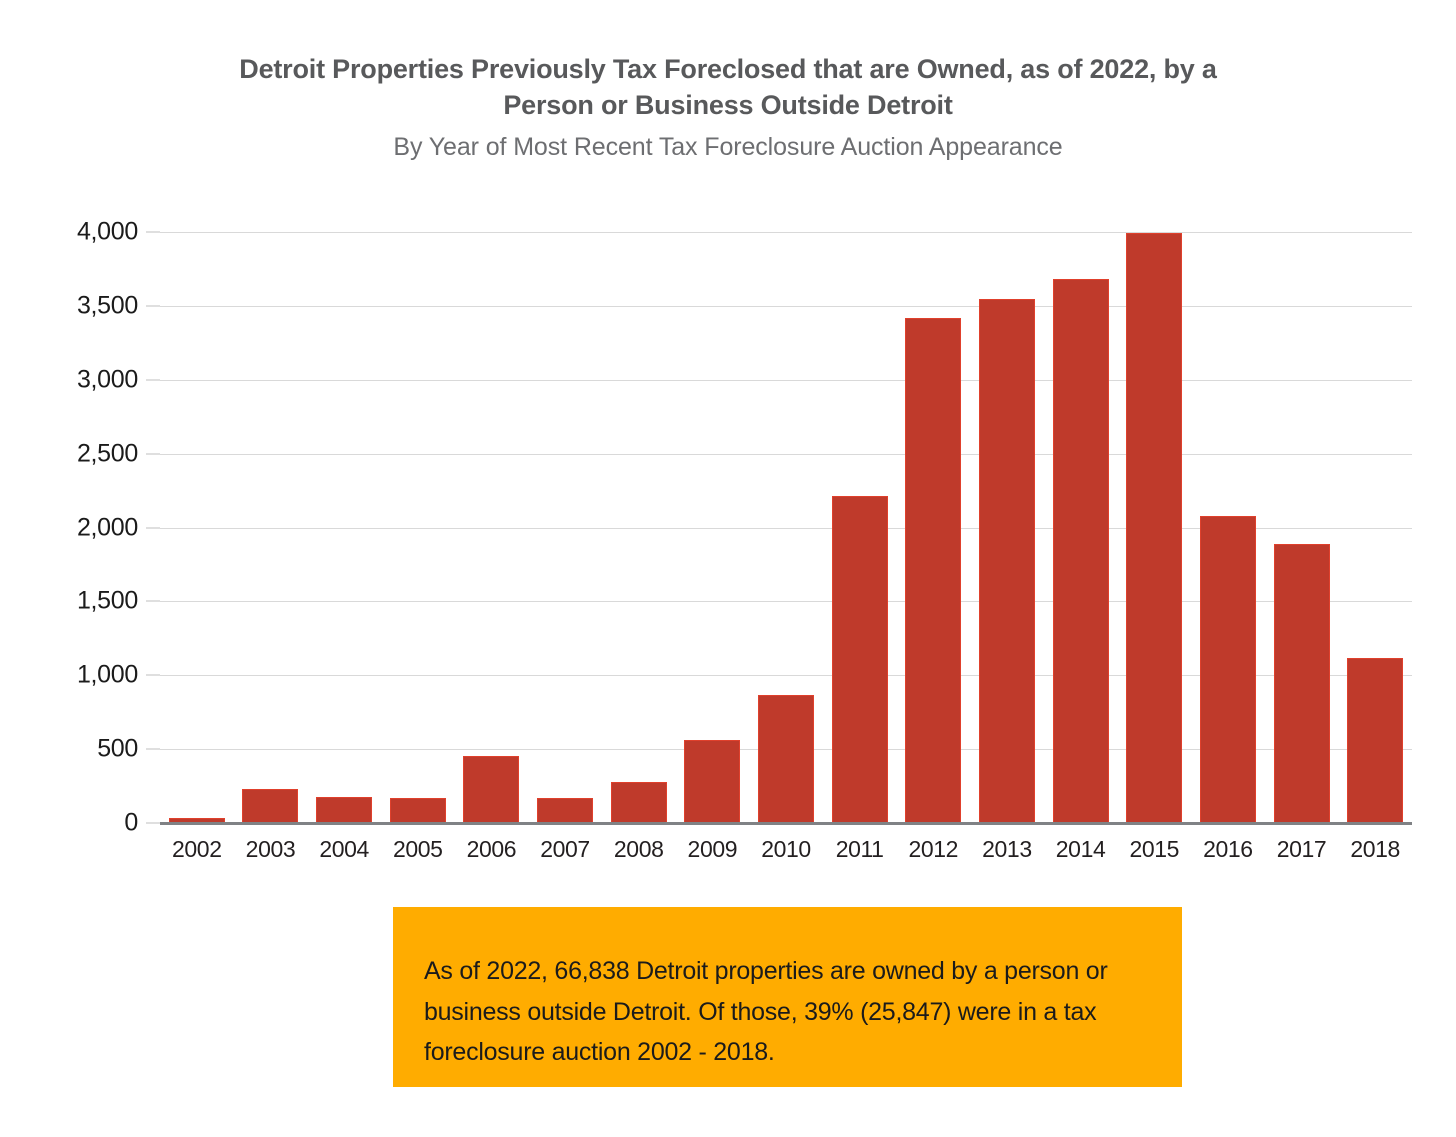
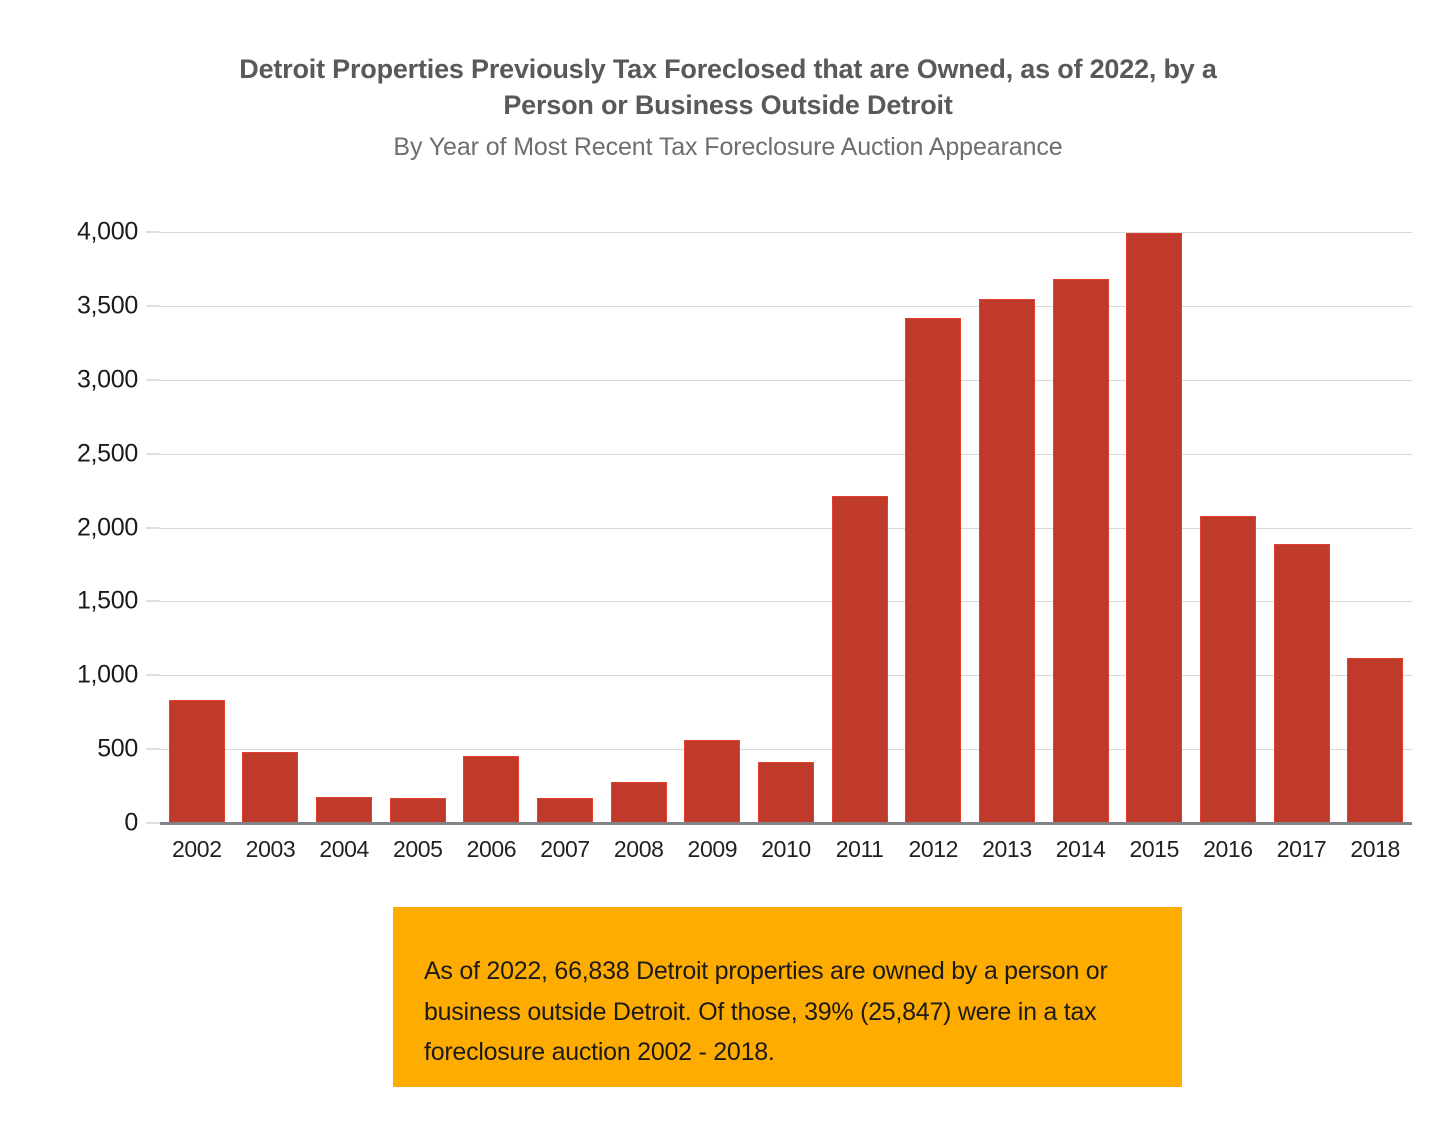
2002: 40 -> 830
2003: 230 -> 480
2010: 870 -> 410
